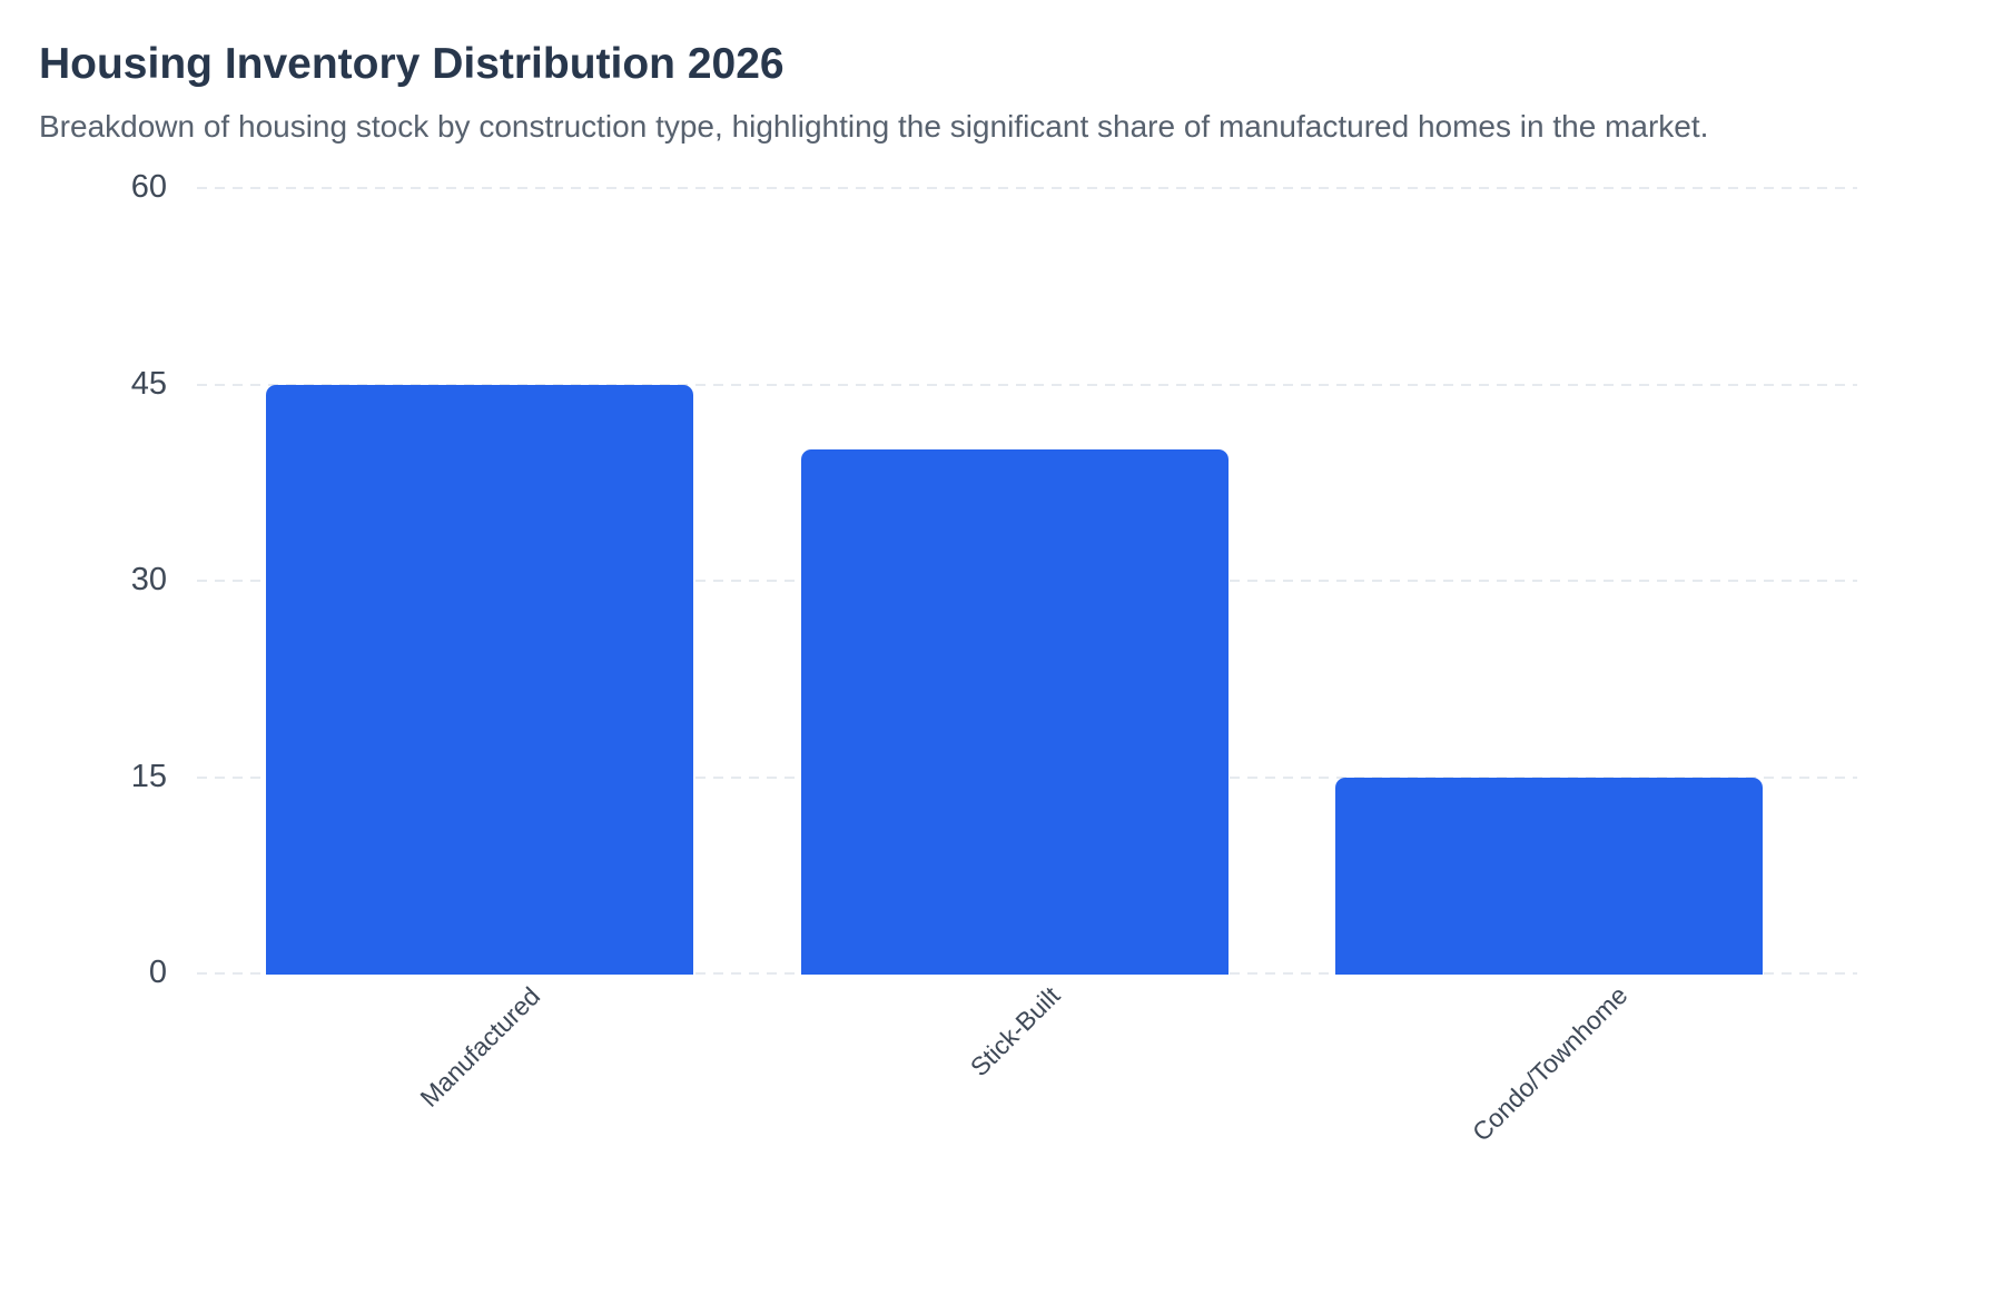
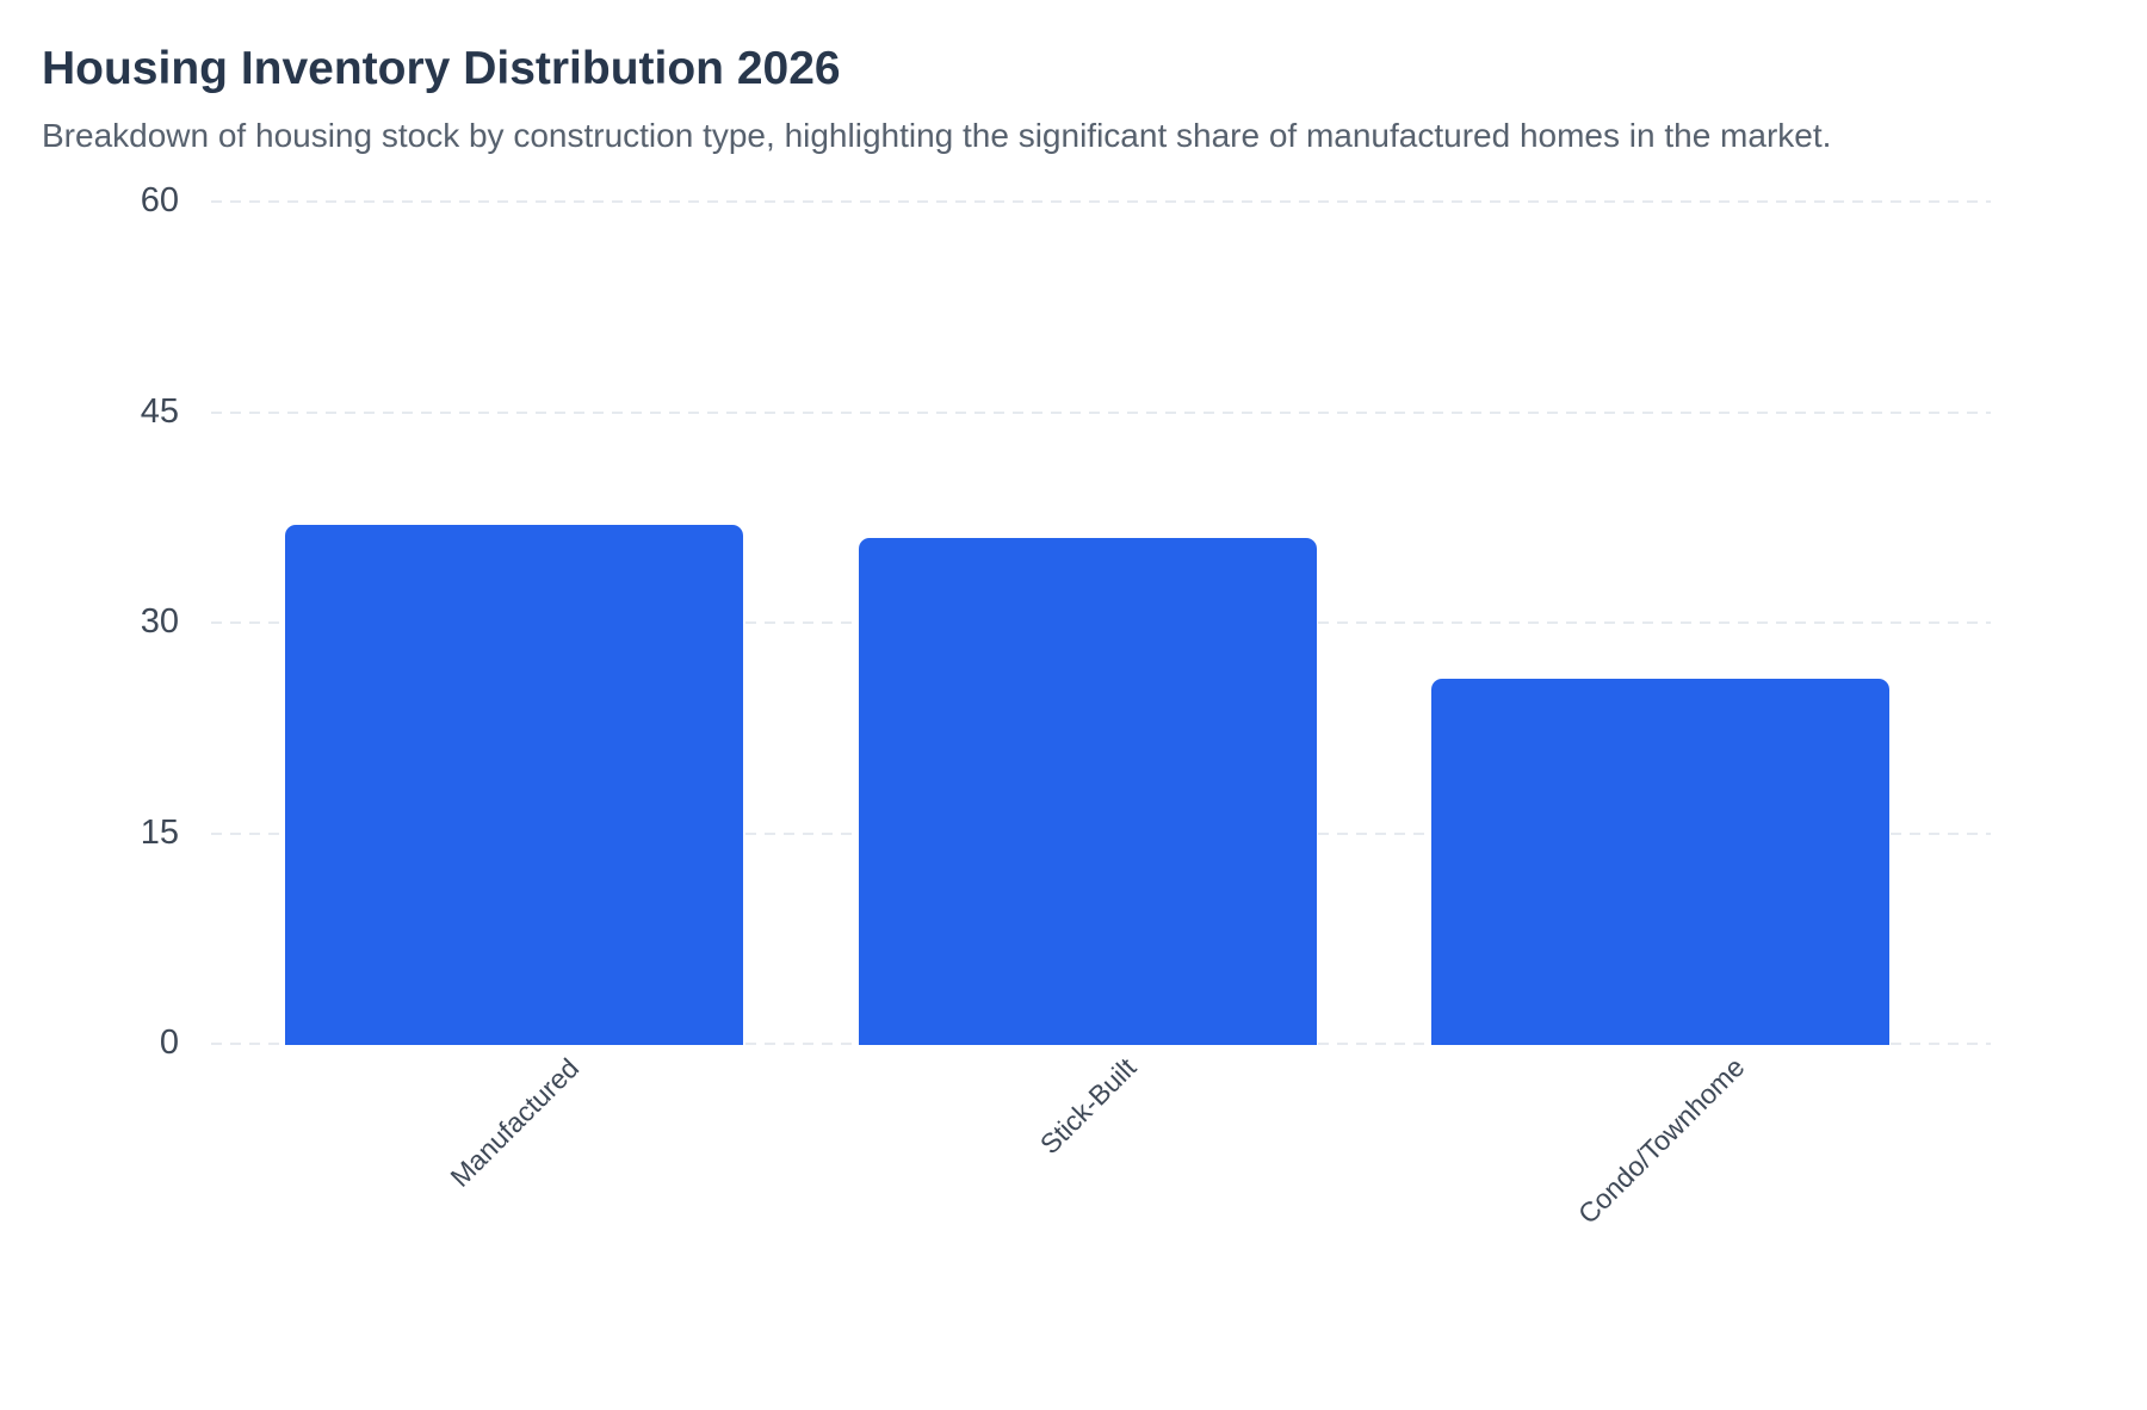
Manufactured: 45 -> 37
Stick-Built: 40 -> 36
Condo/Townhome: 15 -> 26
